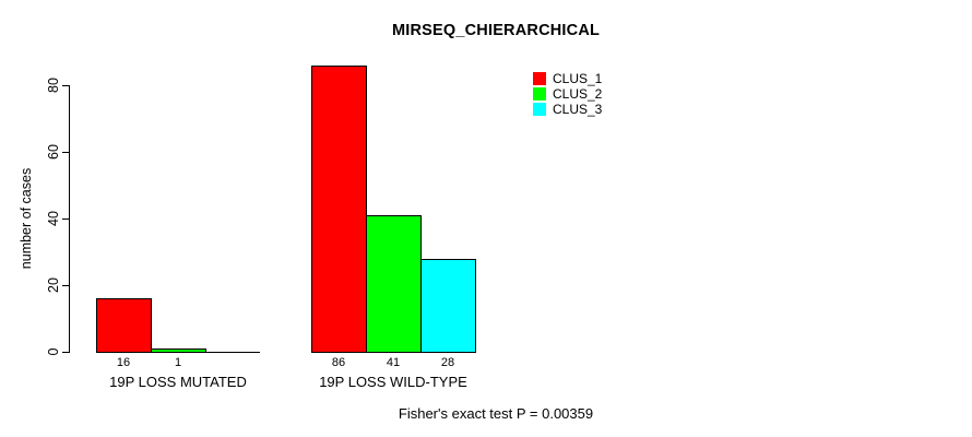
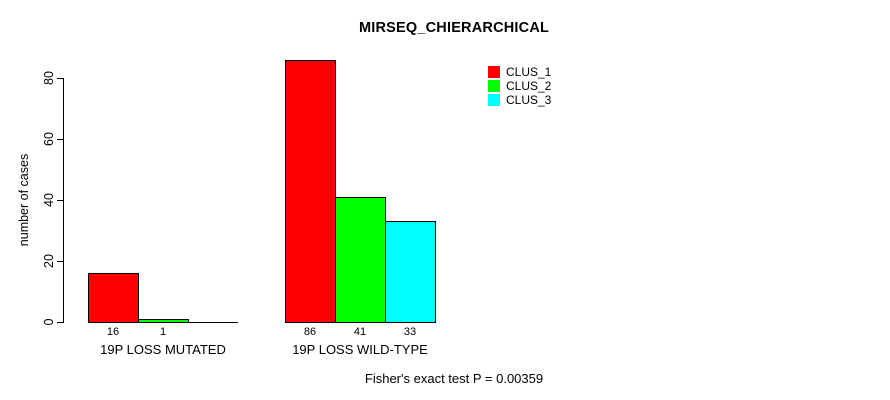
CLUS_3/19P LOSS WILD-TYPE: 28 -> 33
